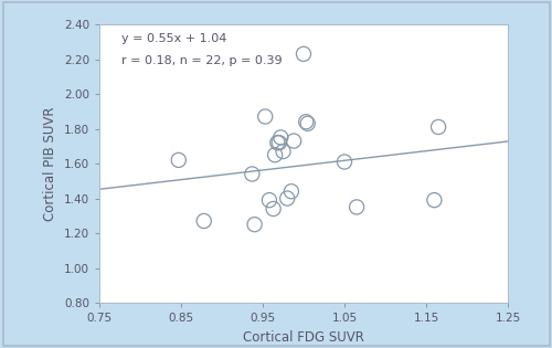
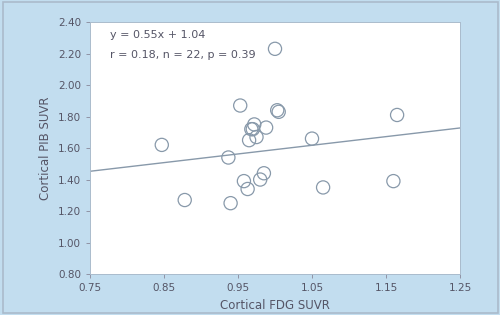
1.05: 1.61 -> 1.66
